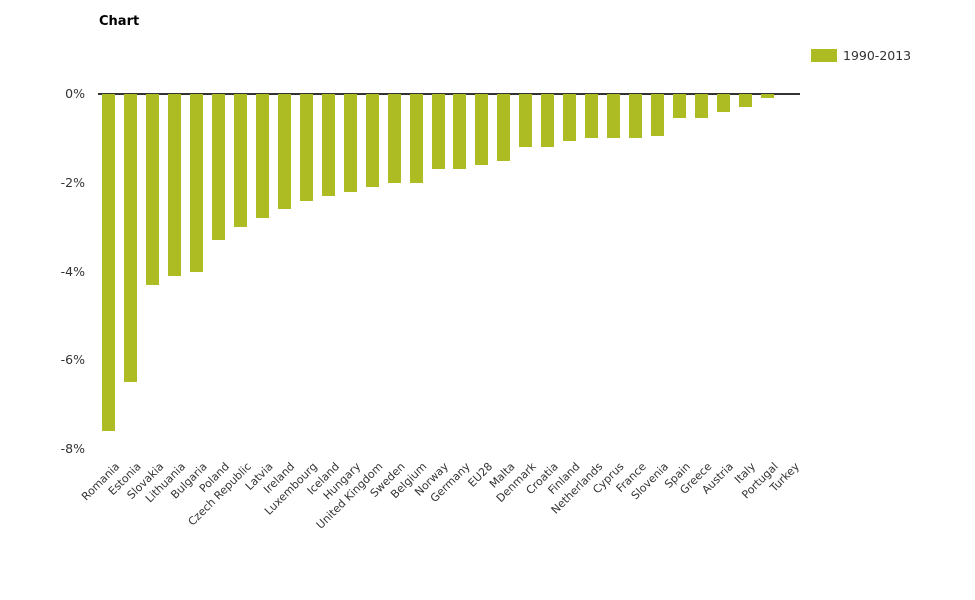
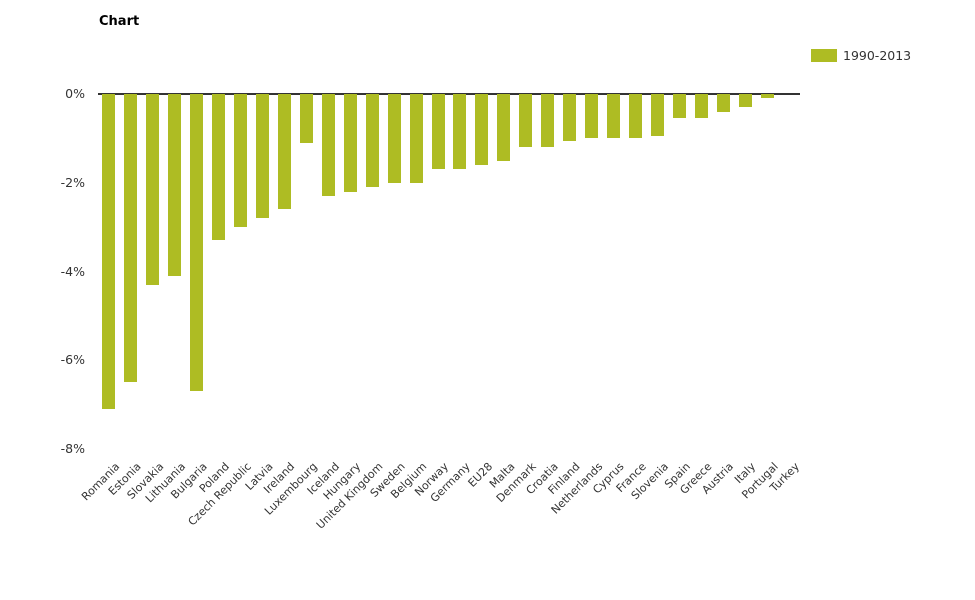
Romania: -7.6% -> -7.1%
Bulgaria: -4.0% -> -6.7%
Luxembourg: -2.4% -> -1.1%
